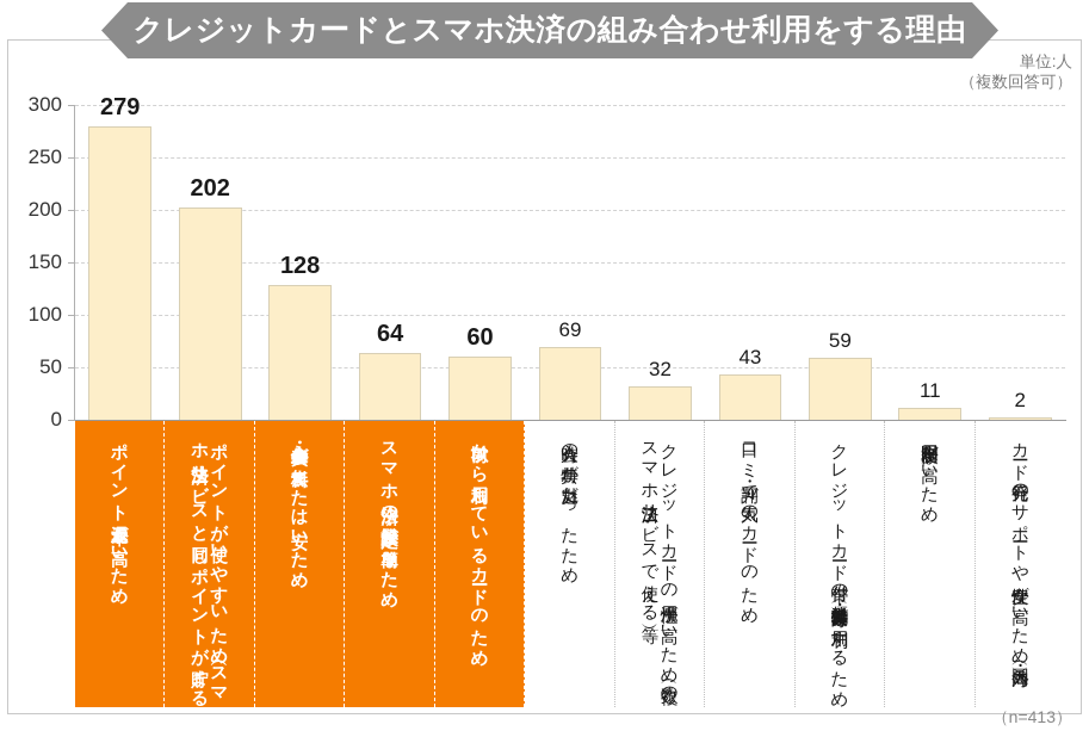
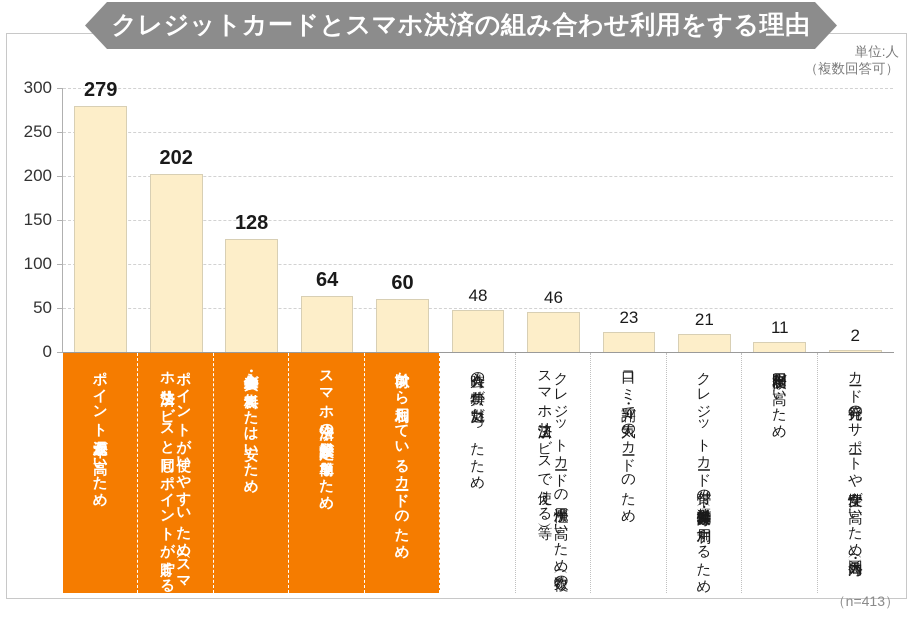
入会時の特典が魅力だったため: 69 -> 48
クレジットカードの汎用性が高いため（複数のスマホ決済サービスで使える等）: 32 -> 46
口コミ・評判で人気のカードのため: 43 -> 23
クレジットカード付帯の優待（割引特典・保険等）を利用するため: 59 -> 21
